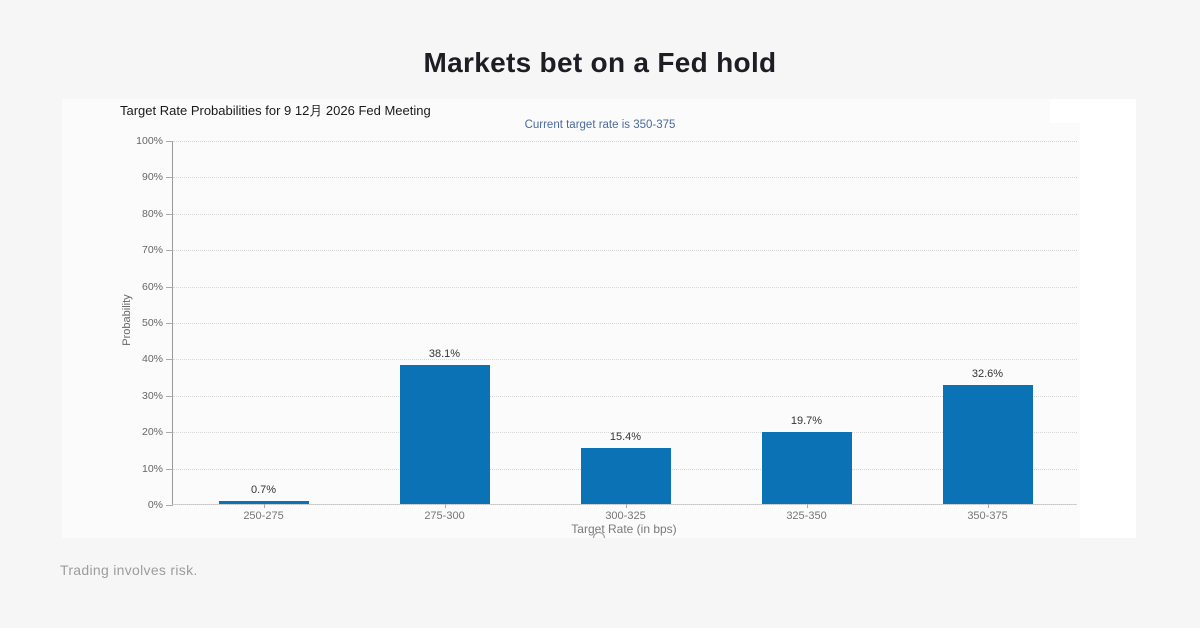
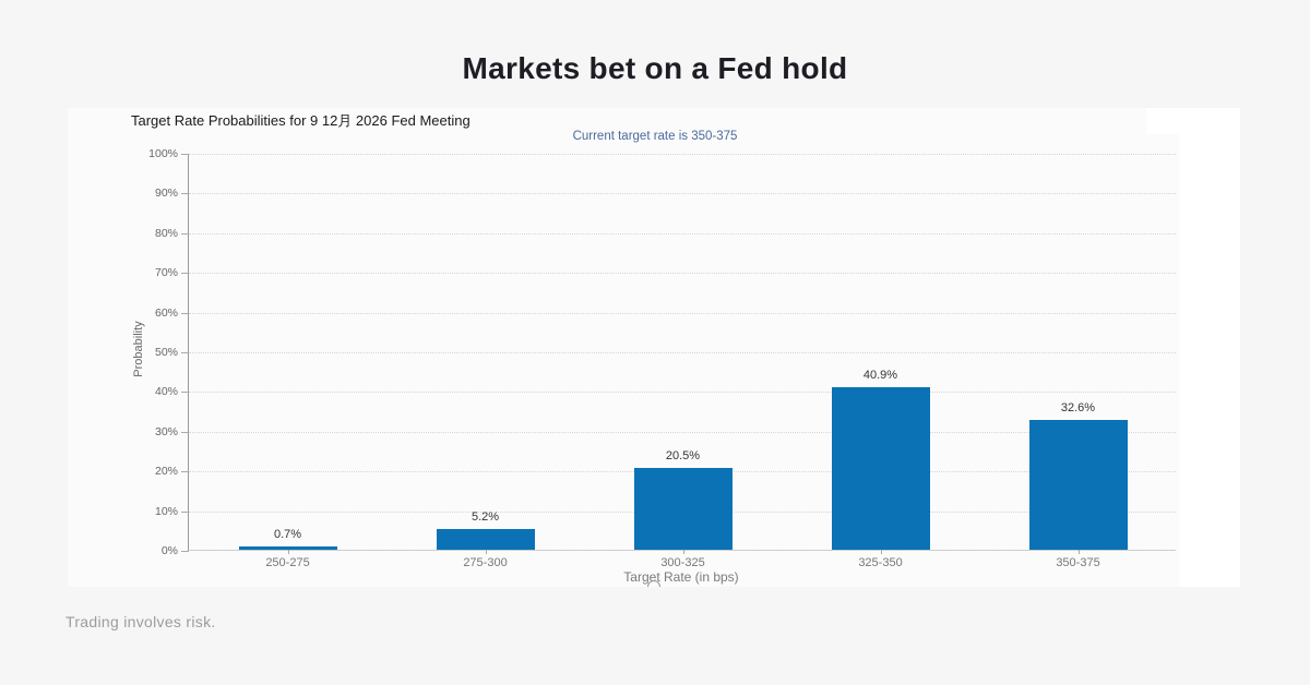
275-300: 38.1% -> 5.2%
300-325: 15.4% -> 20.5%
325-350: 19.7% -> 40.9%
